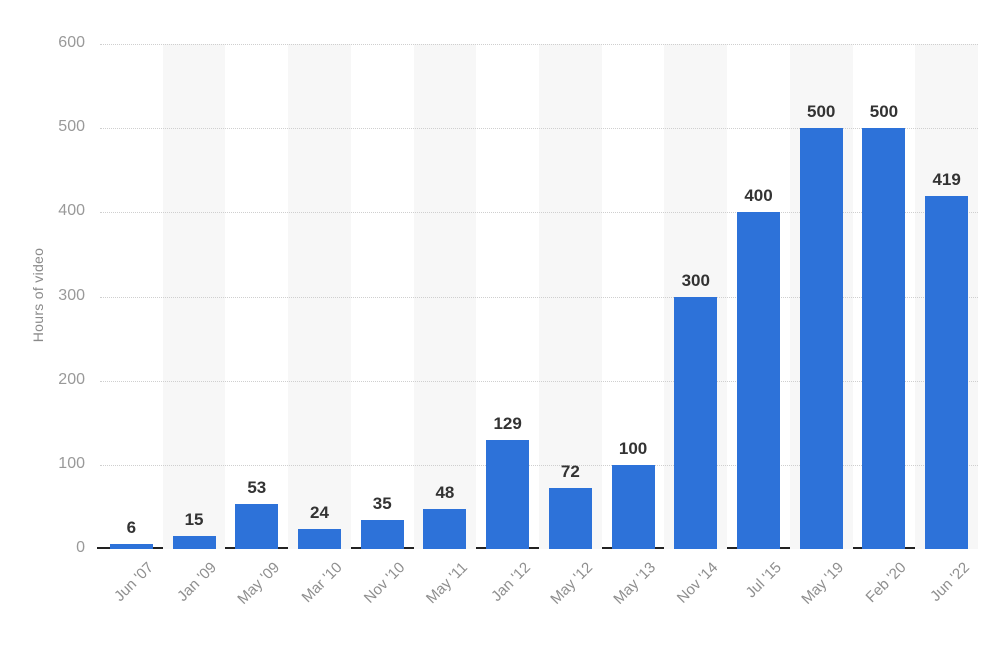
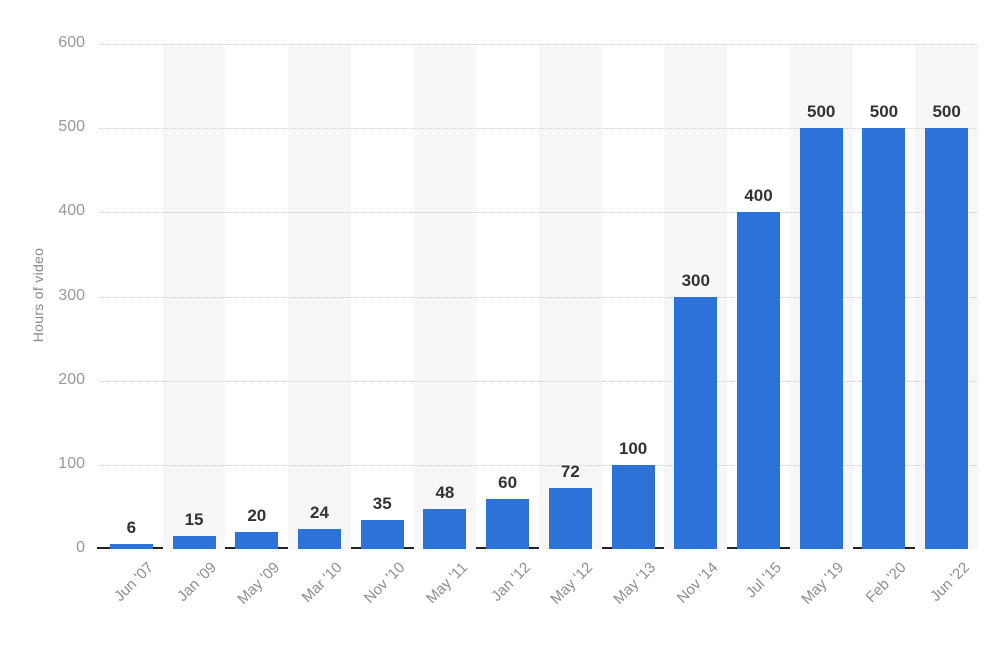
May '09: 53 -> 20
Jan '12: 129 -> 60
Jun '22: 419 -> 500
